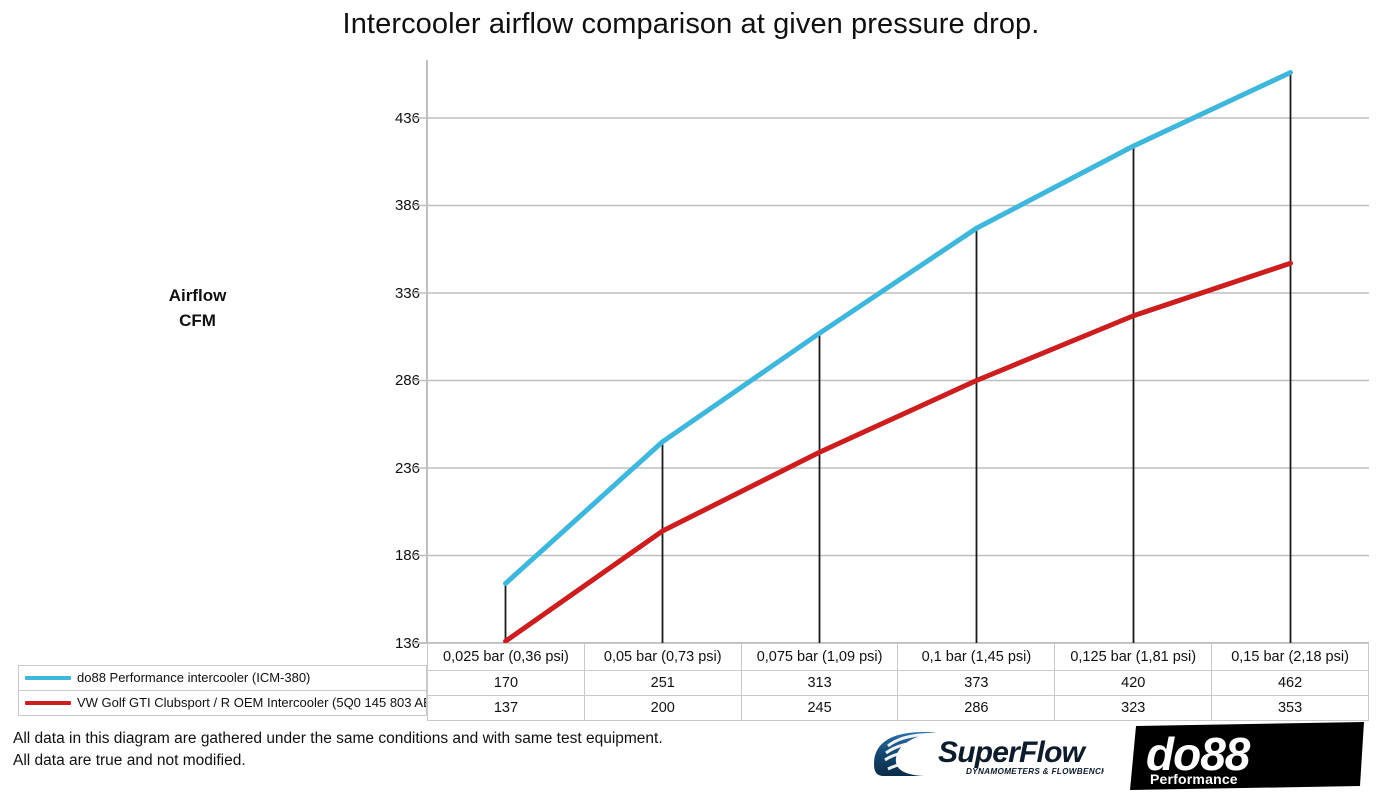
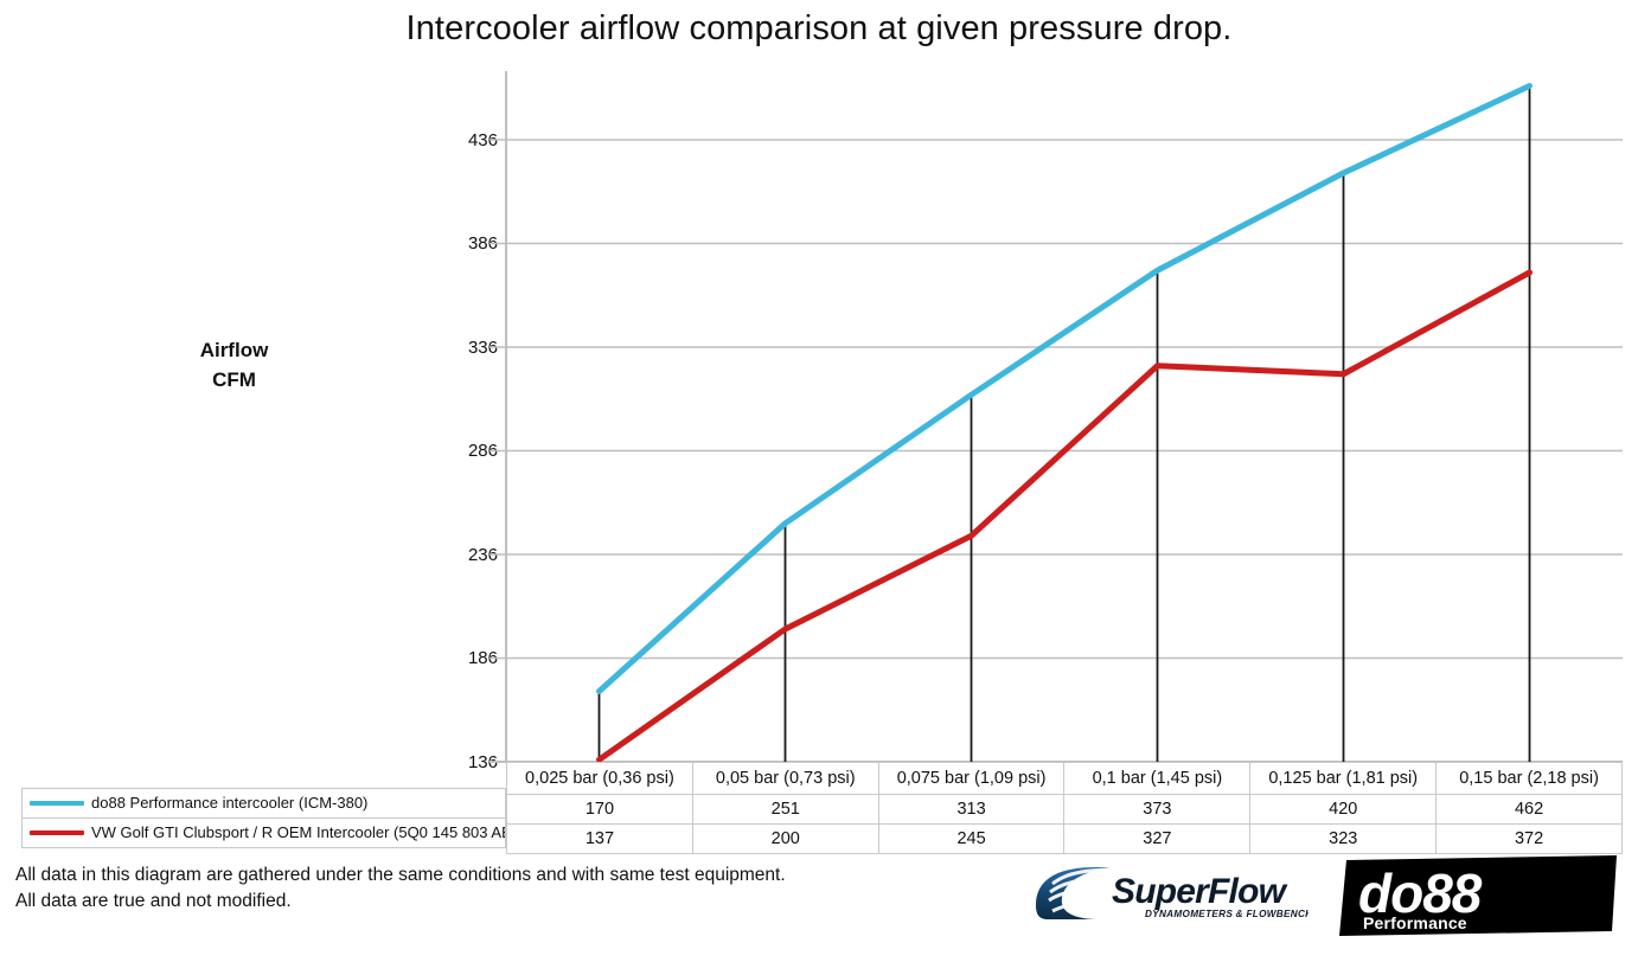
VW Golf GTI Clubsport / R OEM Intercooler (5Q0 145 803 AE)/0,1 bar (1,45 psi): 286 -> 327
VW Golf GTI Clubsport / R OEM Intercooler (5Q0 145 803 AE)/0,15 bar (2,18 psi): 353 -> 372
